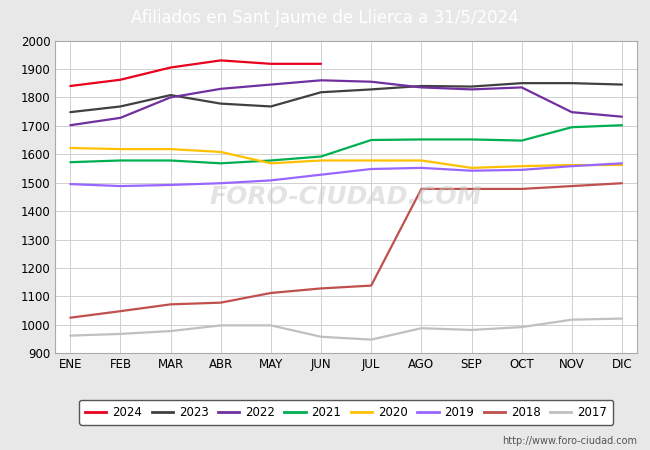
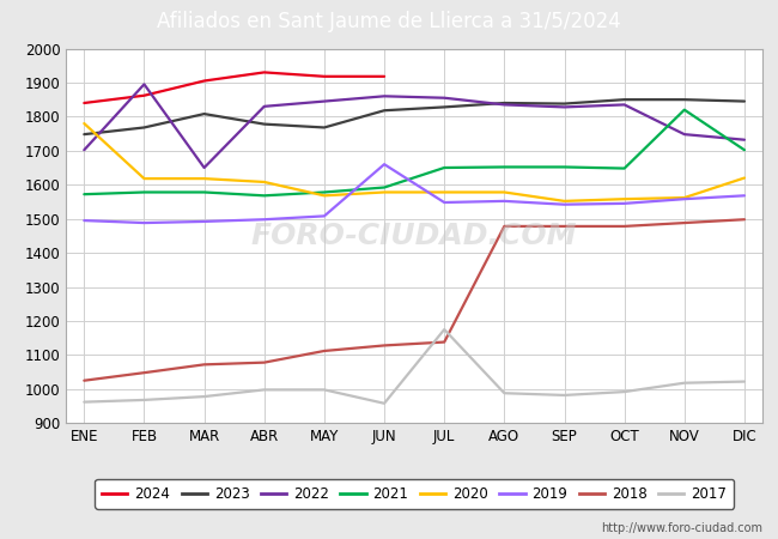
2020/ENE: 1622 -> 1780
2022/FEB: 1728 -> 1895
2022/MAR: 1800 -> 1650
2019/JUN: 1528 -> 1660
2017/JUL: 948 -> 1175
2021/NOV: 1695 -> 1820
2020/DIC: 1562 -> 1620
